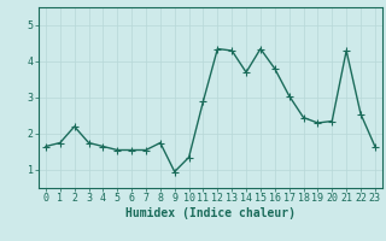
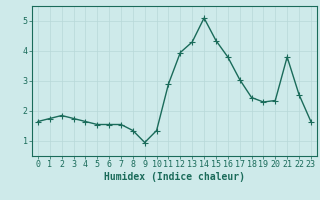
2: 2.20 -> 1.85
8: 1.75 -> 1.35
12: 4.35 -> 3.95
14: 3.70 -> 5.10
21: 4.30 -> 3.80
